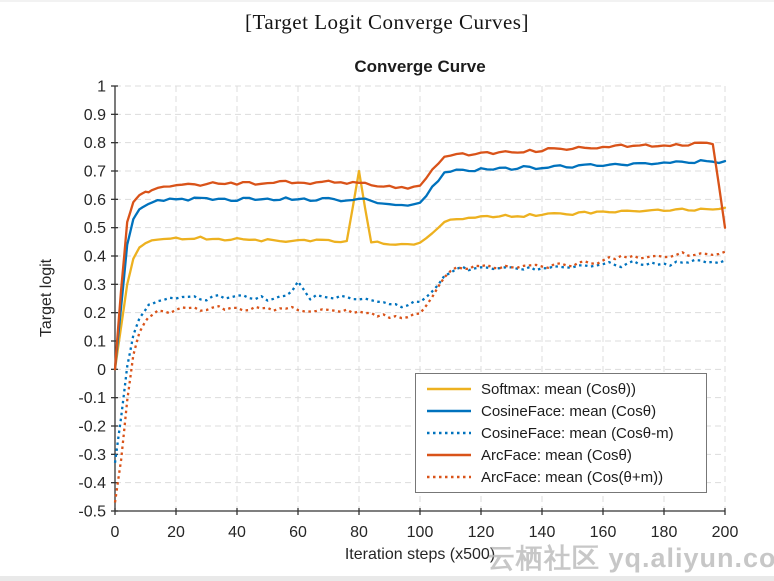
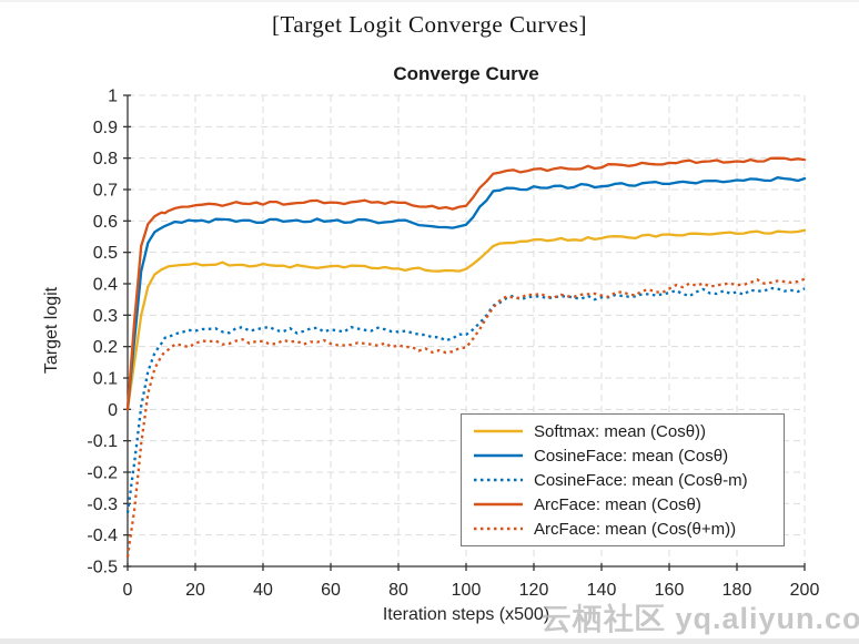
CosineFace: mean (Cosθ-m)/60: 0.31 -> 0.25
Softmax: mean (Cosθ))/80: 0.70 -> 0.45
ArcFace: mean (Cosθ)/200: 0.50 -> 0.80
